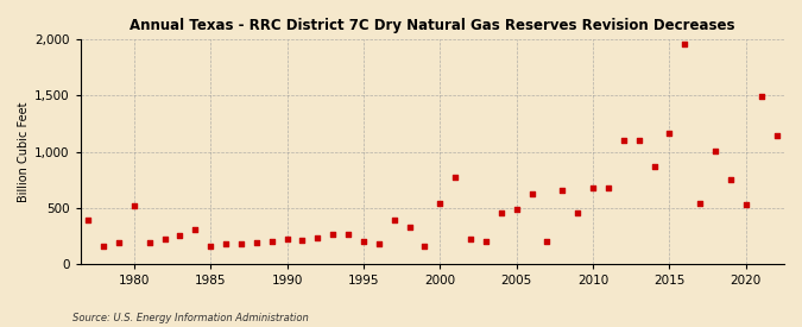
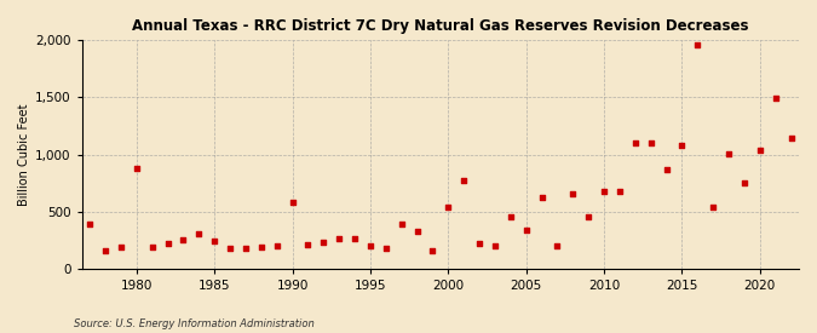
1980: 520 -> 880
1985: 160 -> 240
1990: 220 -> 580
2005: 490 -> 340
2015: 1,160 -> 1,080
2020: 530 -> 1,040
